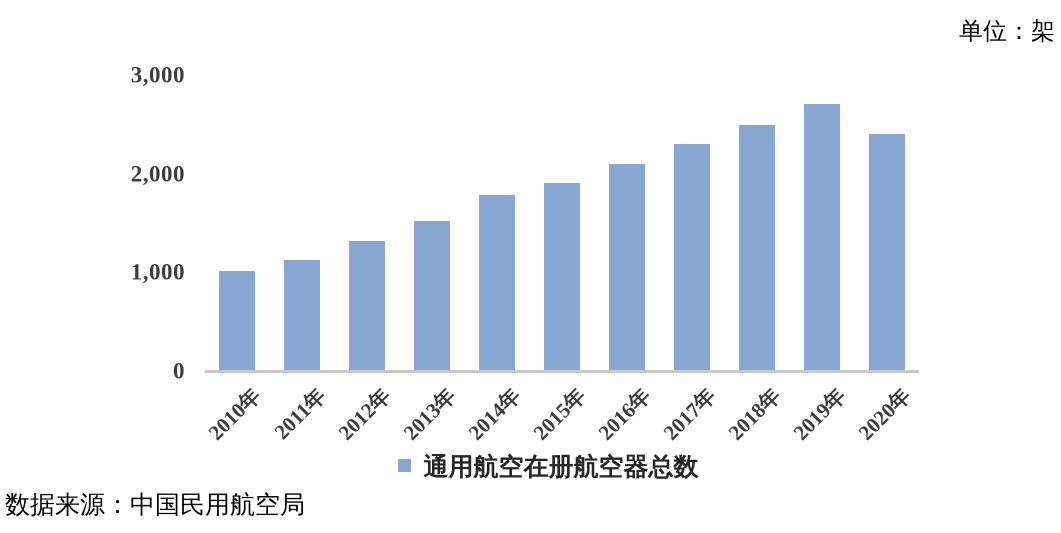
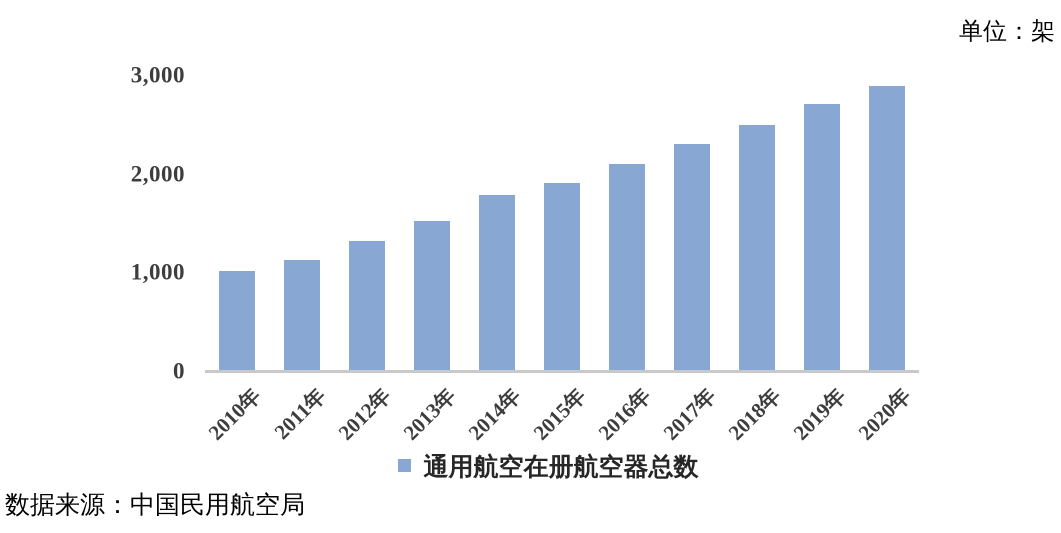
2020年: 2400 -> 2900
